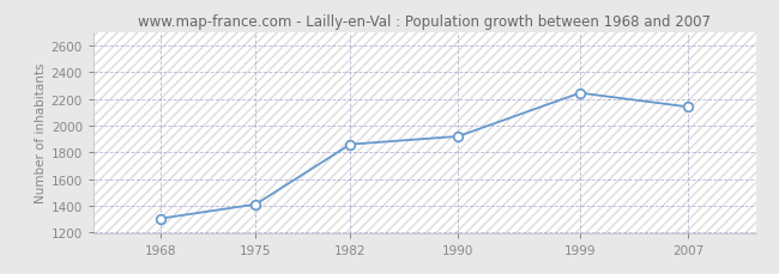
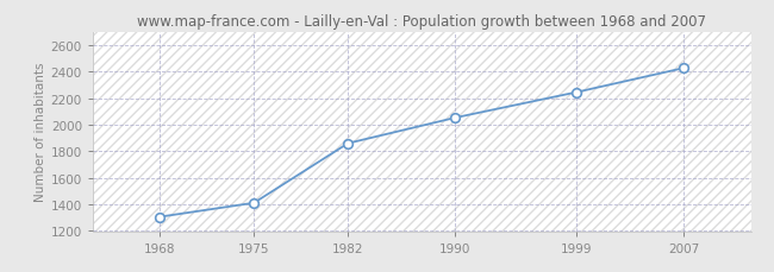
1990: 1920 -> 2050
2007: 2140 -> 2430
